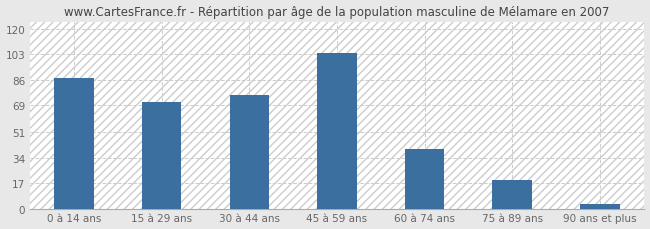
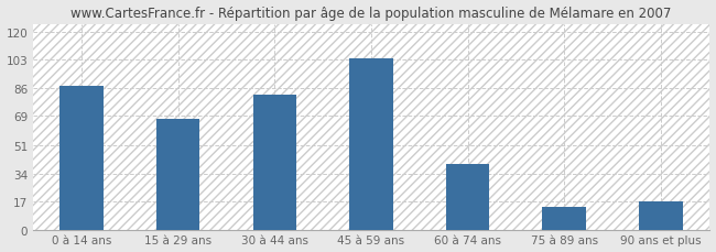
15 à 29 ans: 71 -> 67
30 à 44 ans: 76 -> 82
75 à 89 ans: 19 -> 14
90 ans et plus: 3 -> 17
